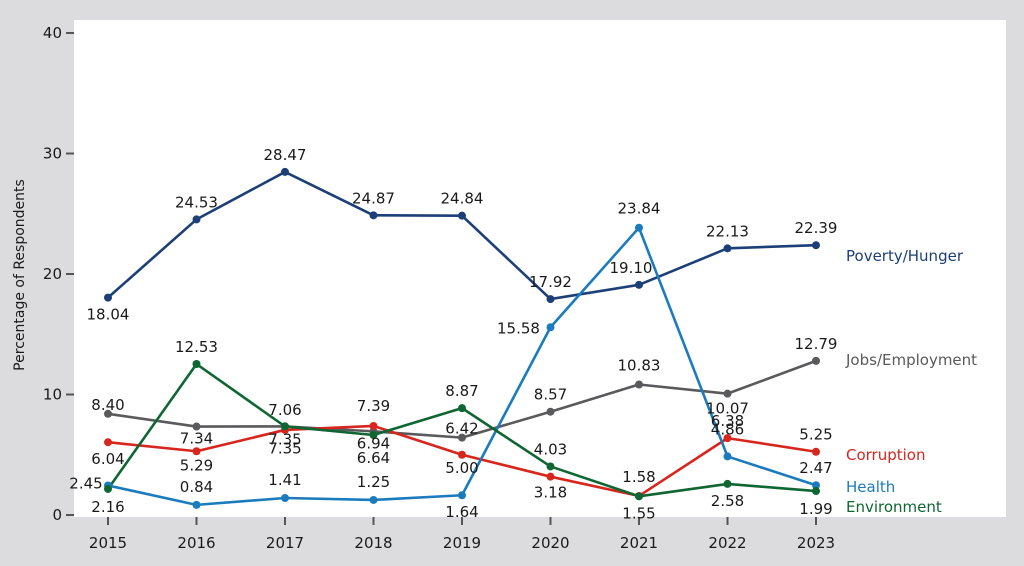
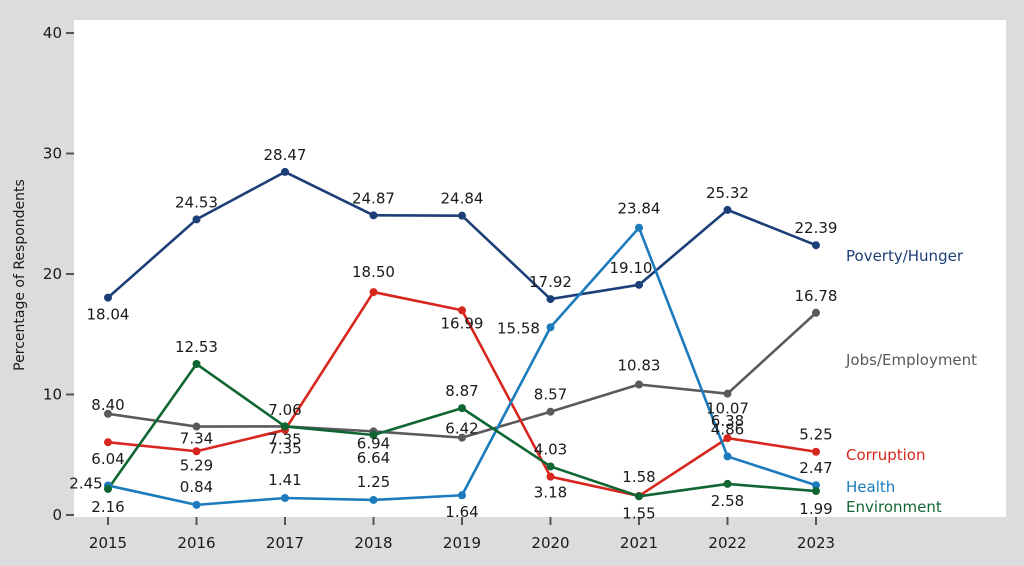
Corruption/2018: 7.39 -> 18.50
Corruption/2019: 5.00 -> 16.99
Poverty/Hunger/2022: 22.13 -> 25.32
Jobs/Employment/2023: 12.79 -> 16.78
